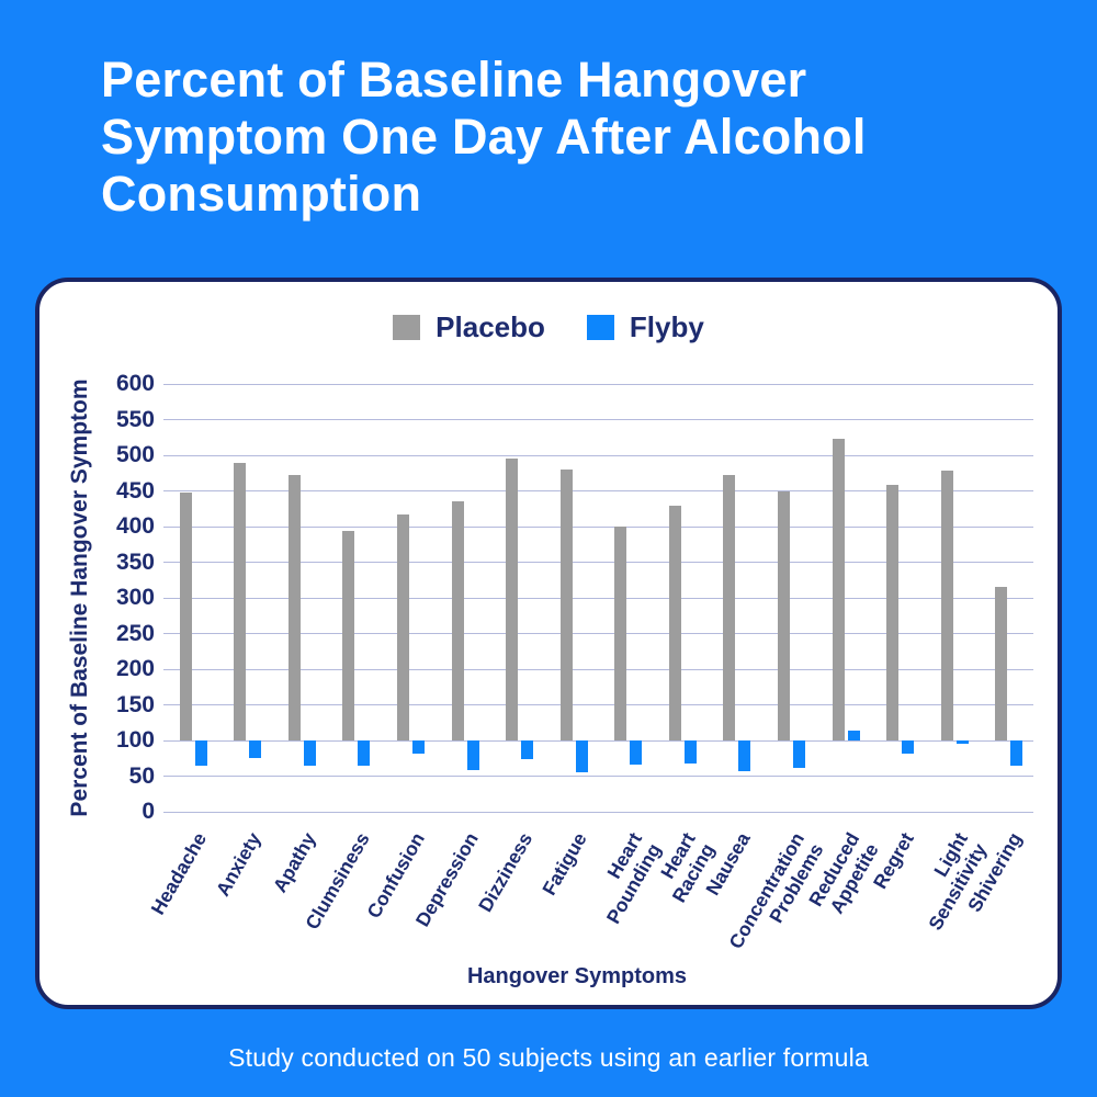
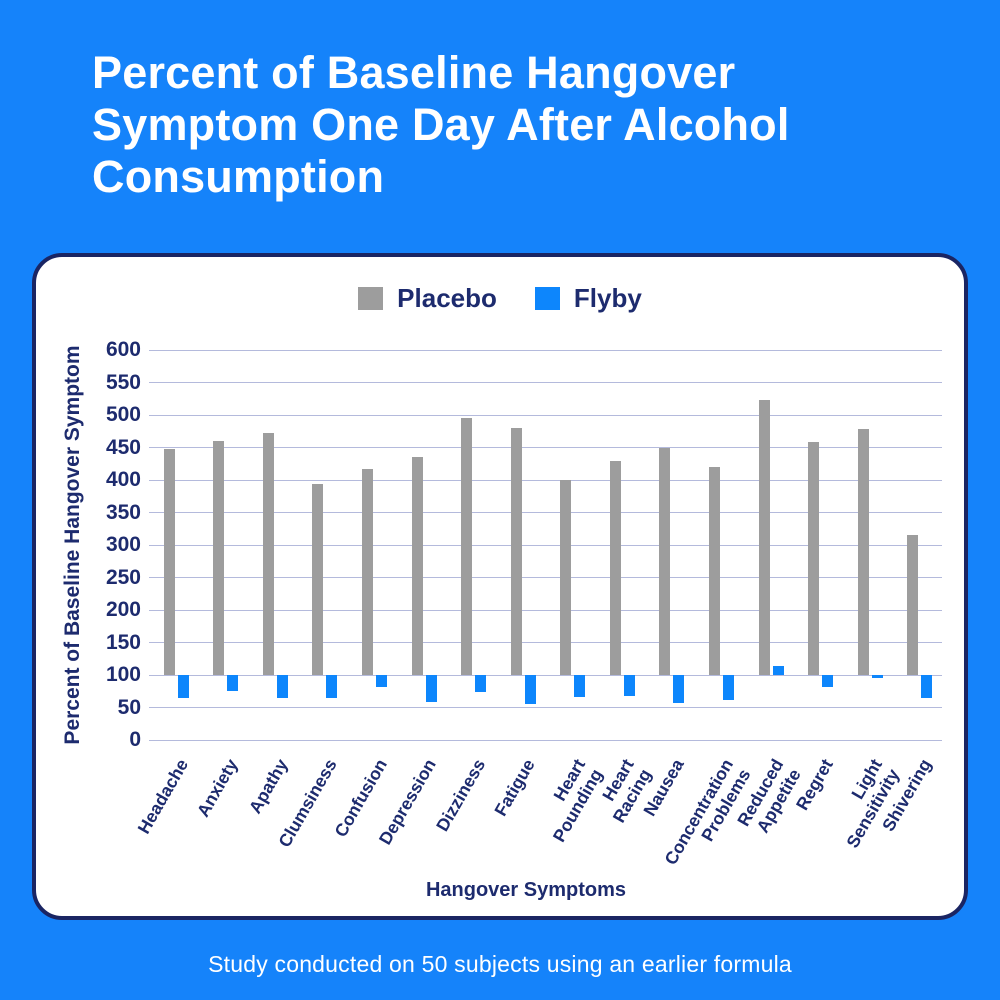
Placebo/Anxiety: 490 -> 460
Placebo/Nausea: 470 -> 450
Placebo/Concentration Problems: 450 -> 420
